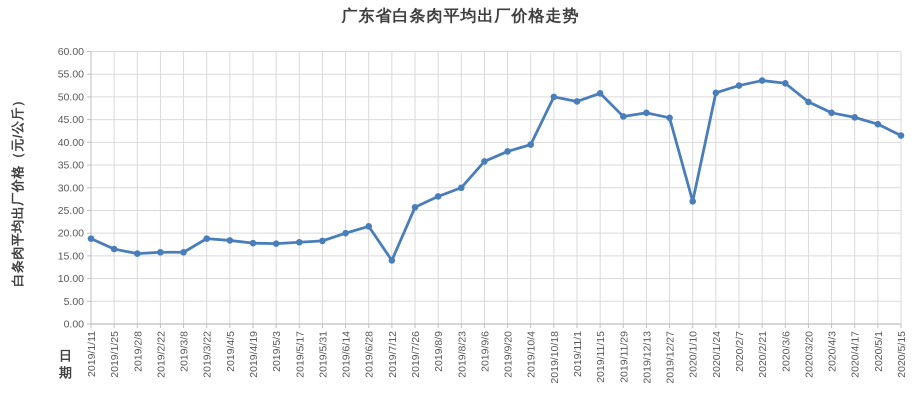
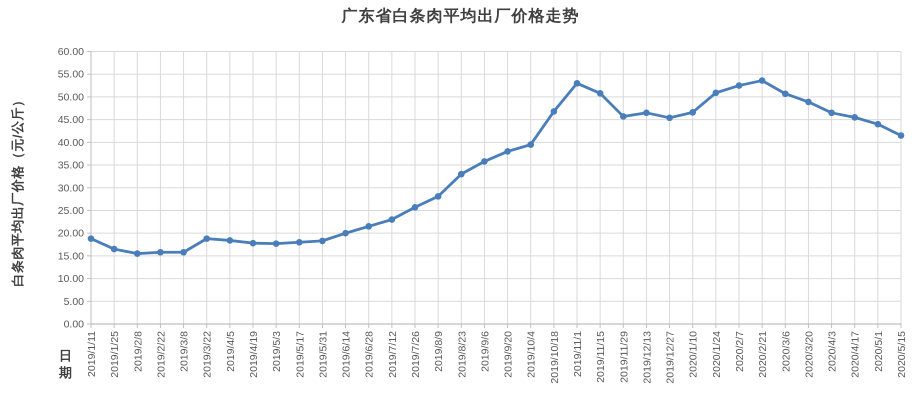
2019/7/12: 14 -> 23
2019/8/23: 30 -> 33
2019/10/18: 50 -> 47
2019/11/1: 49 -> 53
2020/1/10: 27 -> 47
2020/3/6: 53 -> 51
